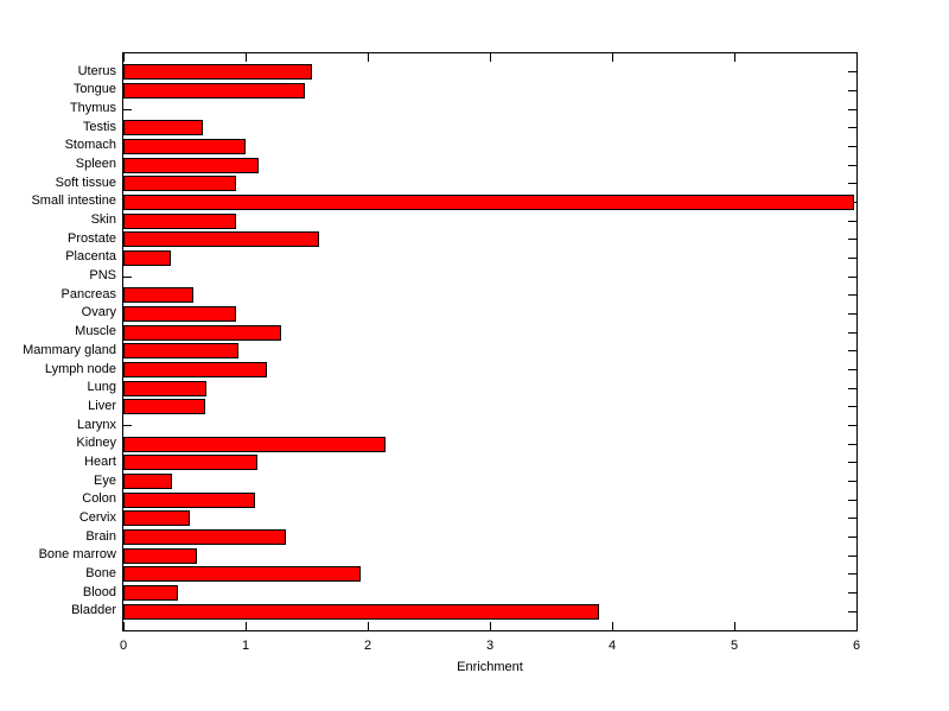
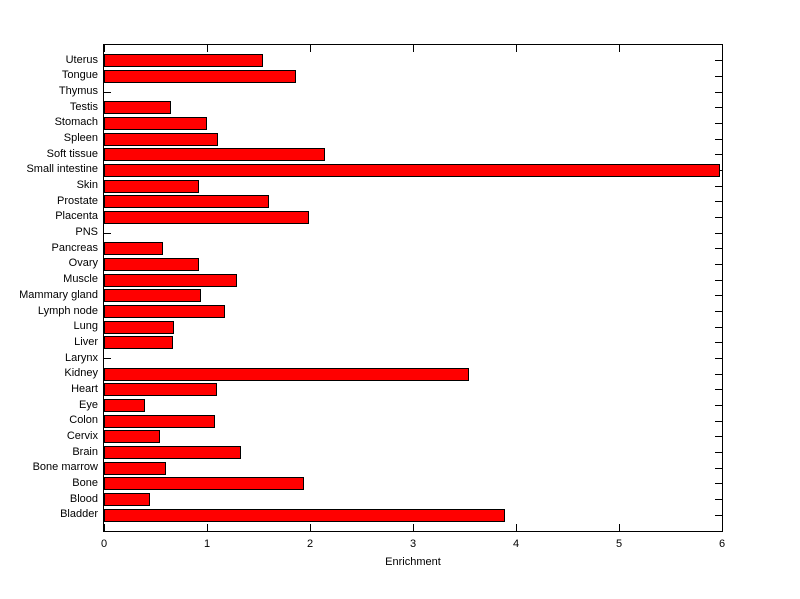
Tongue: 1.47 -> 1.84
Soft tissue: 0.90 -> 2.13
Placenta: 0.37 -> 1.97
Kidney: 2.13 -> 3.52
